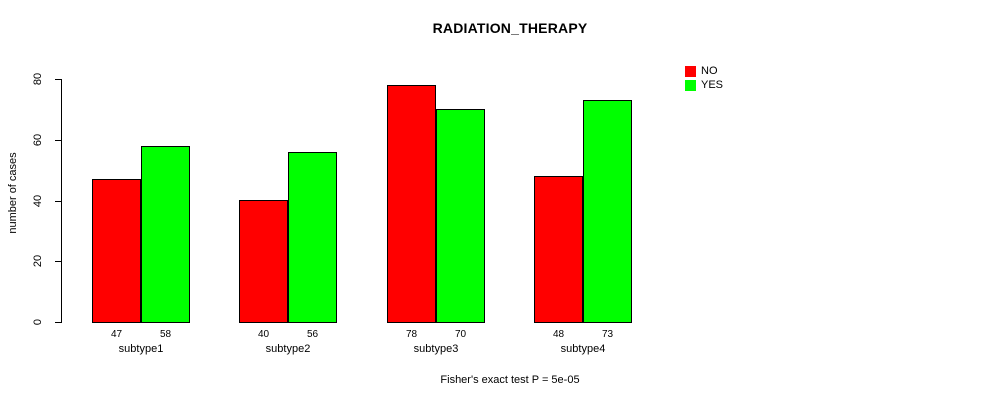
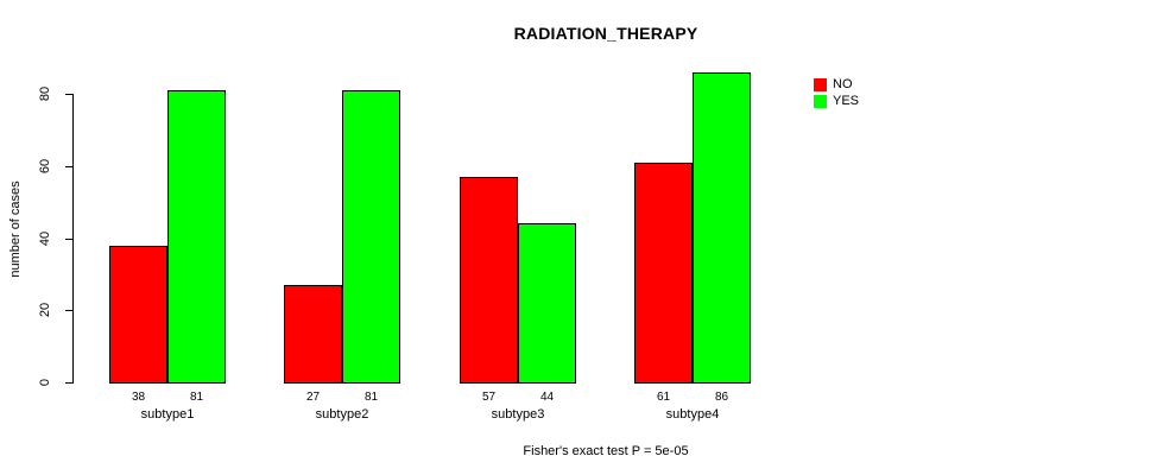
NO/subtype1: 47 -> 38
YES/subtype1: 58 -> 81
NO/subtype2: 40 -> 27
YES/subtype2: 56 -> 81
NO/subtype3: 78 -> 57
YES/subtype3: 70 -> 44
NO/subtype4: 48 -> 61
YES/subtype4: 73 -> 86
